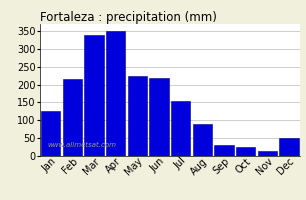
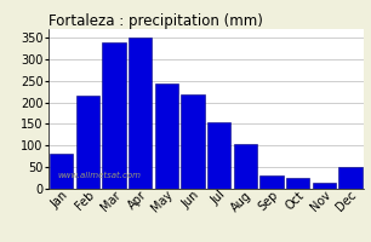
Jan: 125 -> 80
May: 225 -> 245
Aug: 90 -> 105
